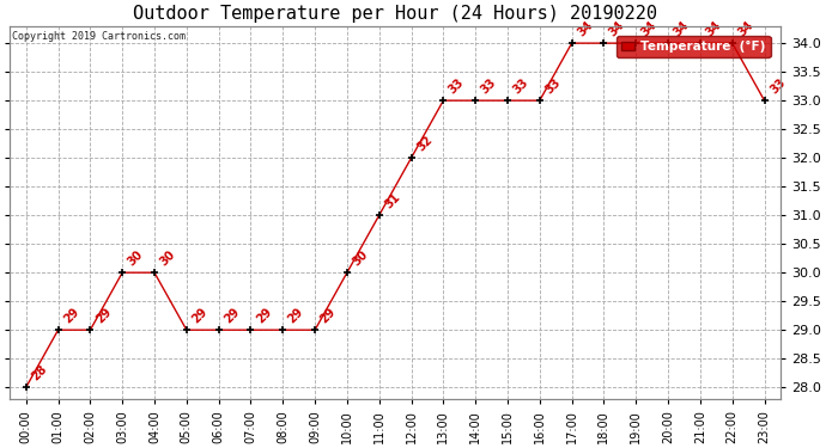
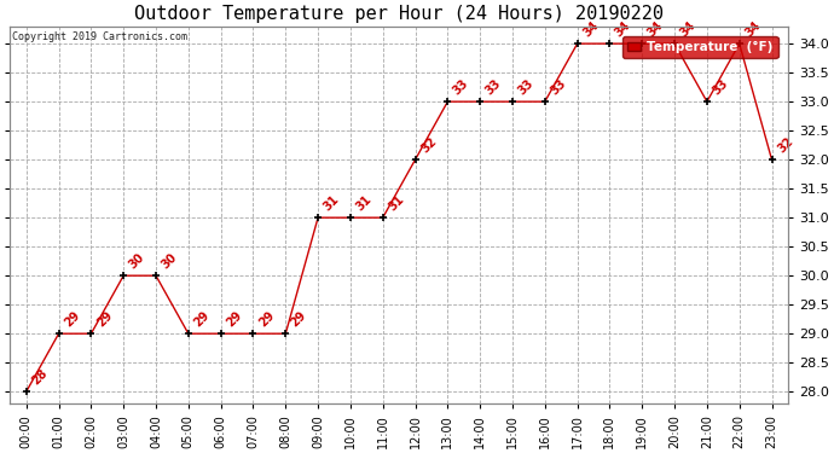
09:00: 29 -> 31
10:00: 30 -> 31
21:00: 34 -> 33
23:00: 33 -> 32
